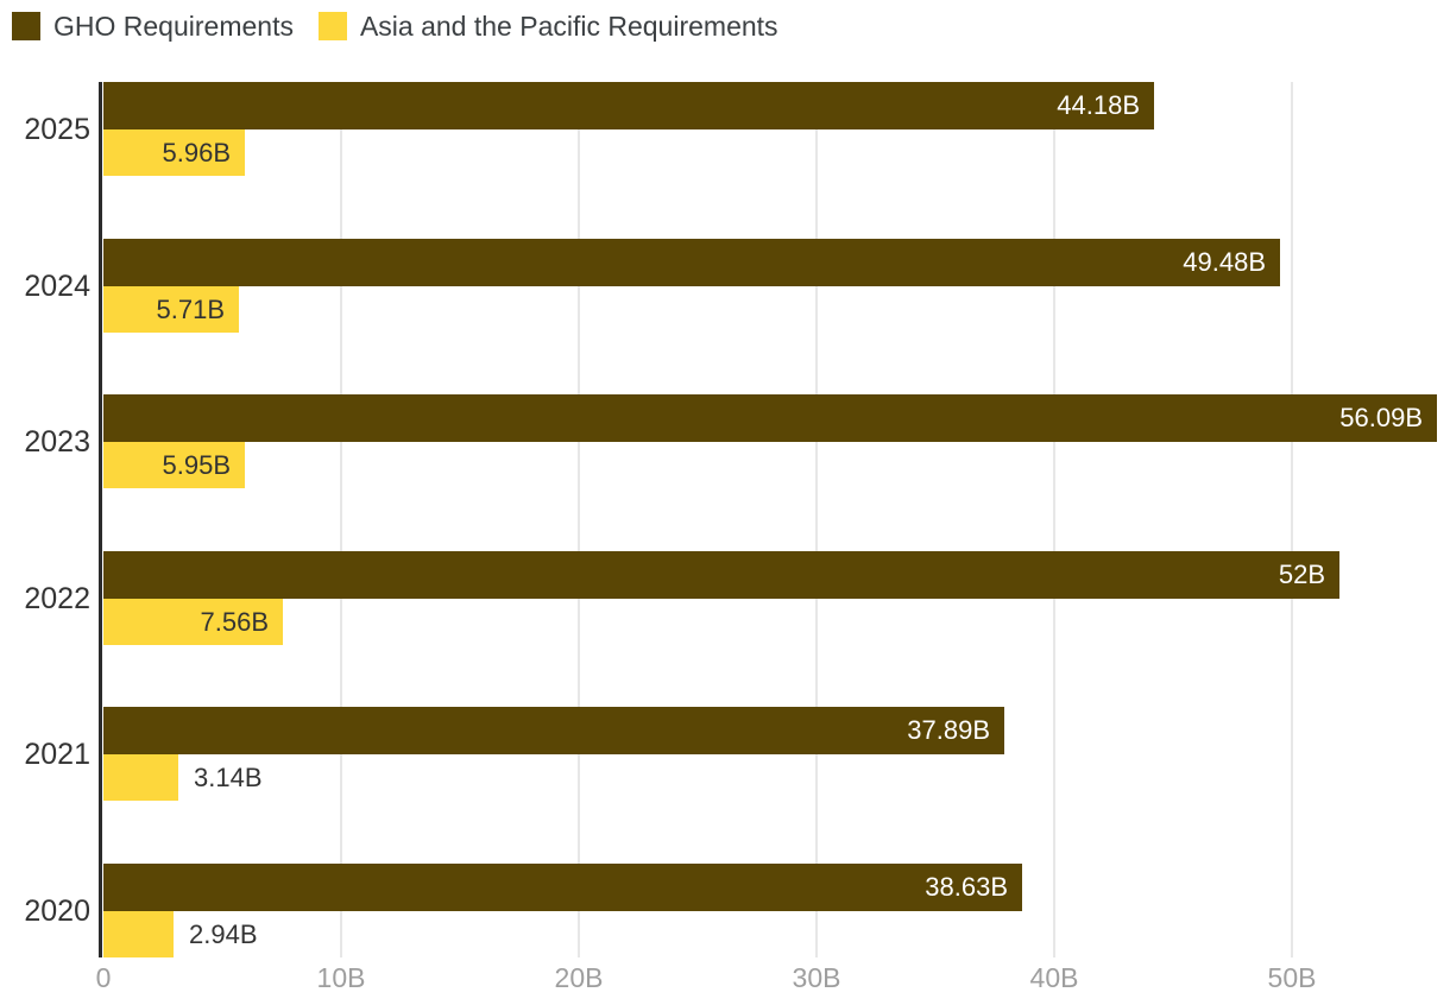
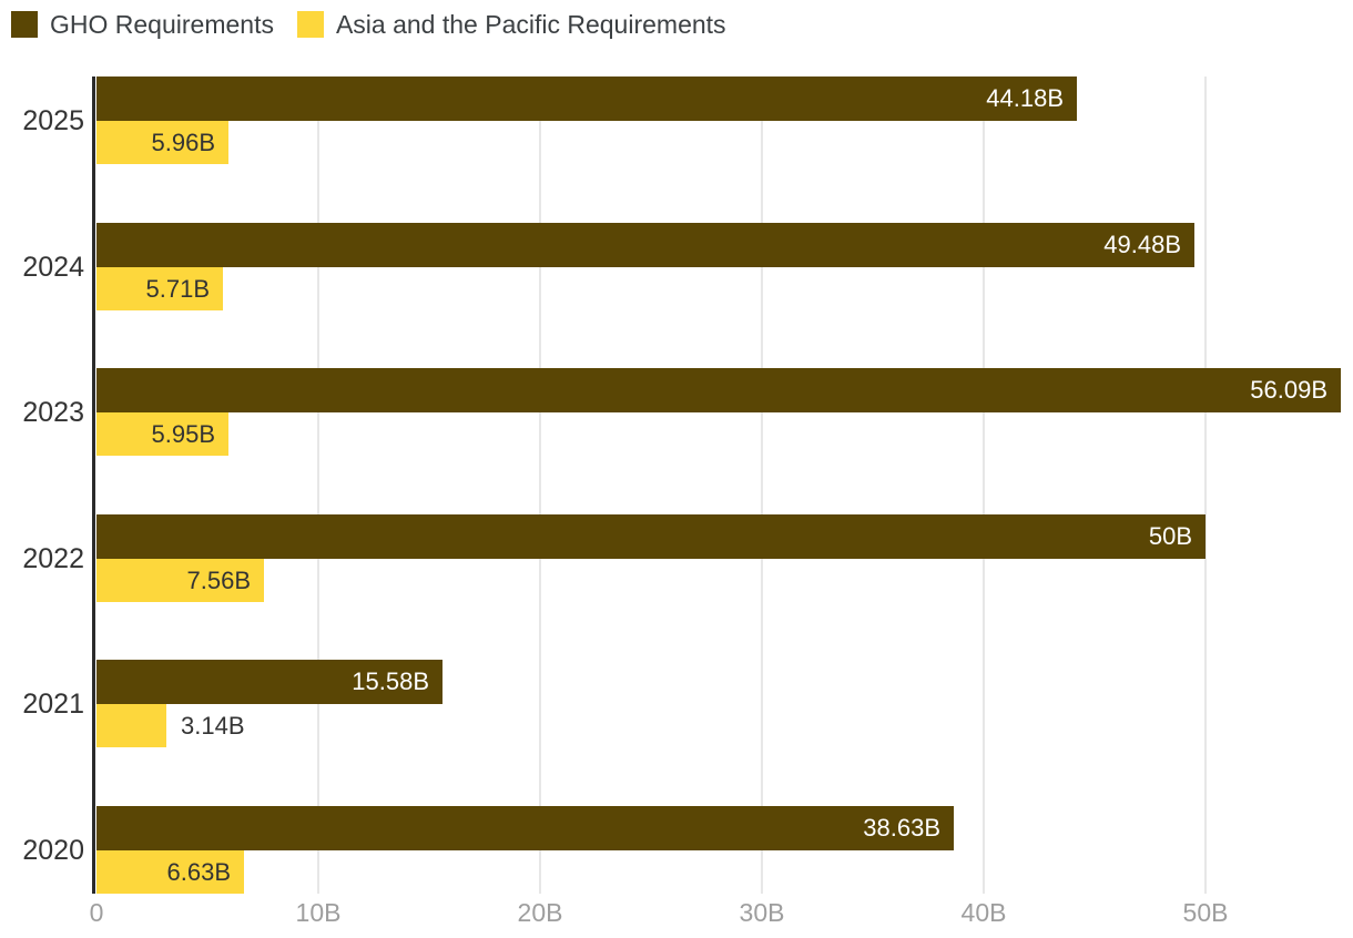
GHO Requirements/2022: 52B -> 50B
GHO Requirements/2021: 37.89B -> 15.58B
Asia and the Pacific Requirements/2020: 2.94B -> 6.63B
